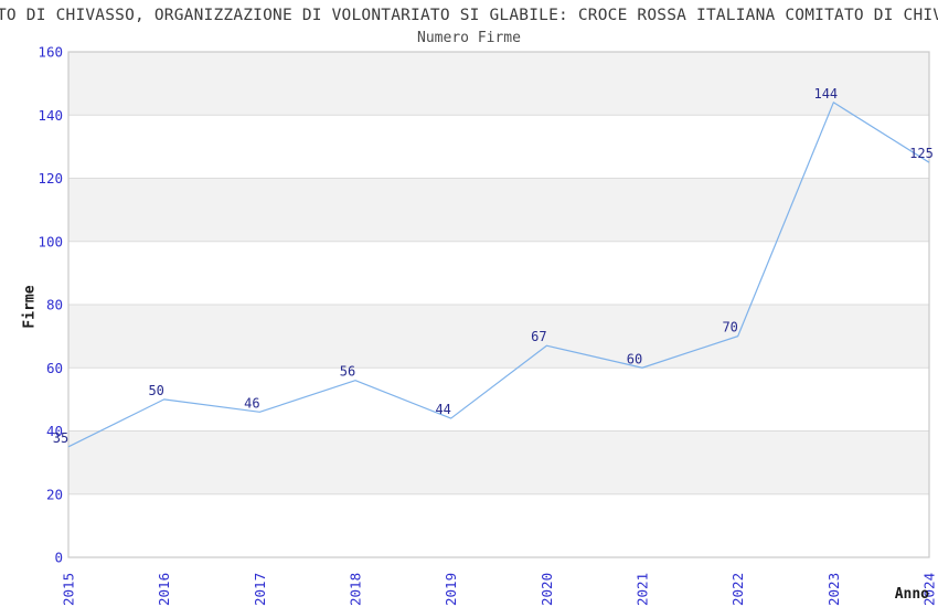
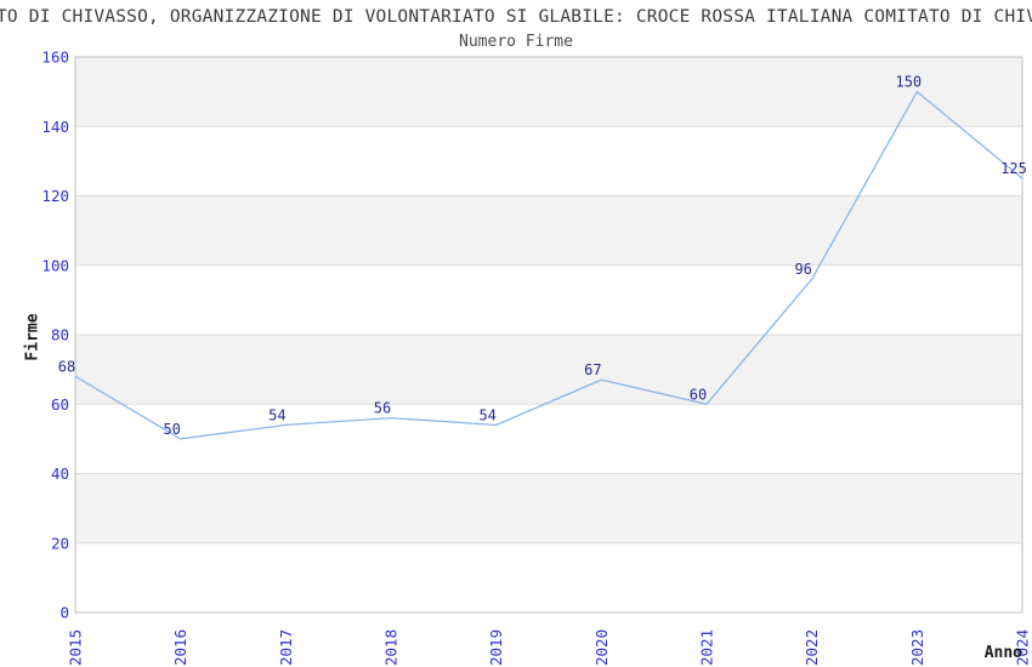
2015: 35 -> 68
2017: 46 -> 54
2019: 44 -> 54
2022: 70 -> 96
2023: 144 -> 150
